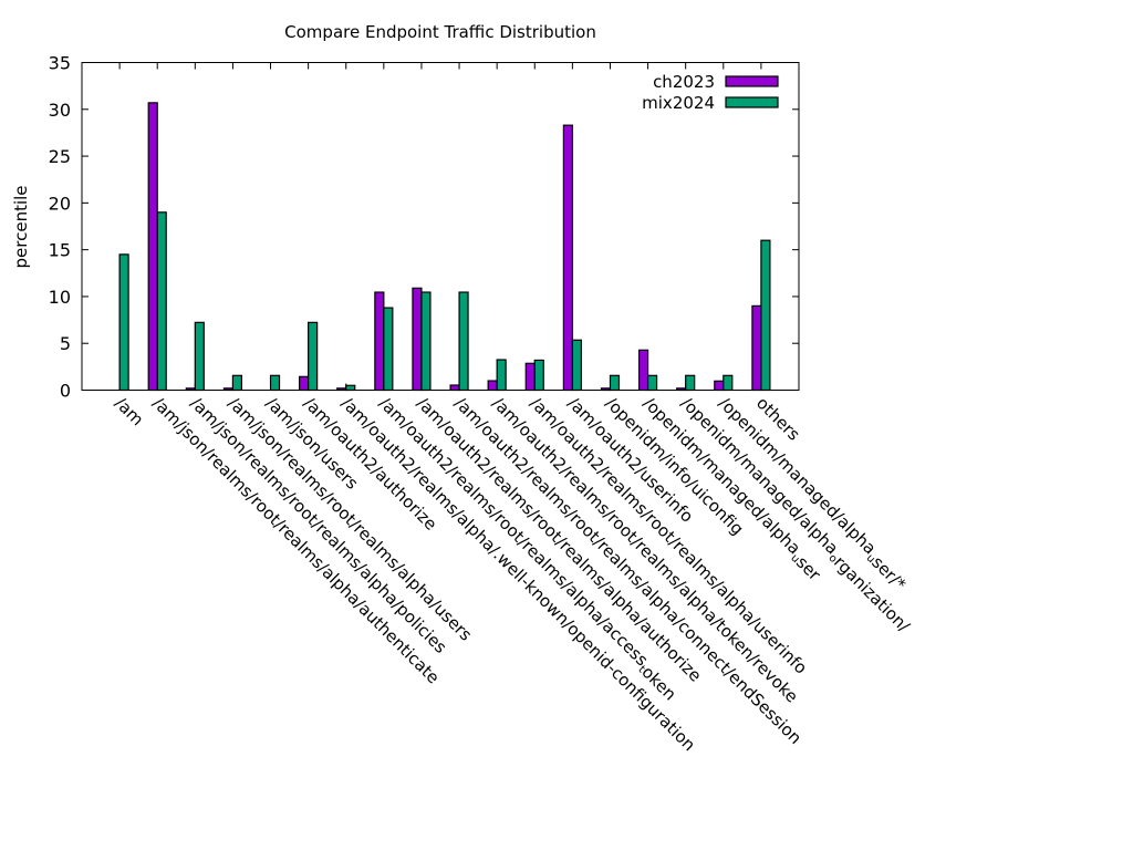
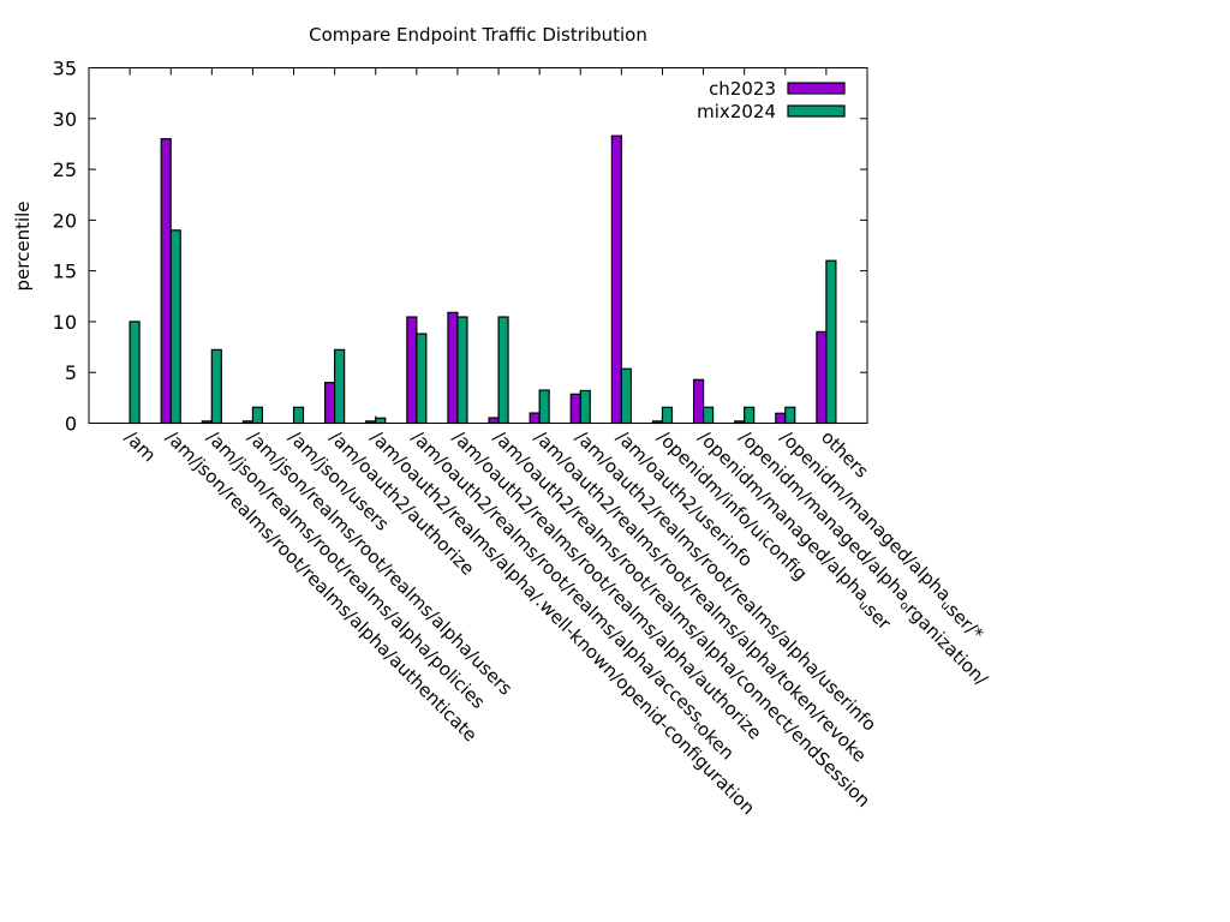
mix2024//am: 14 -> 10
ch2023//am/json/realms/root/realms/alpha/authenticate: 31 -> 28
ch2023//am/oauth2/authorize: 1 -> 4
